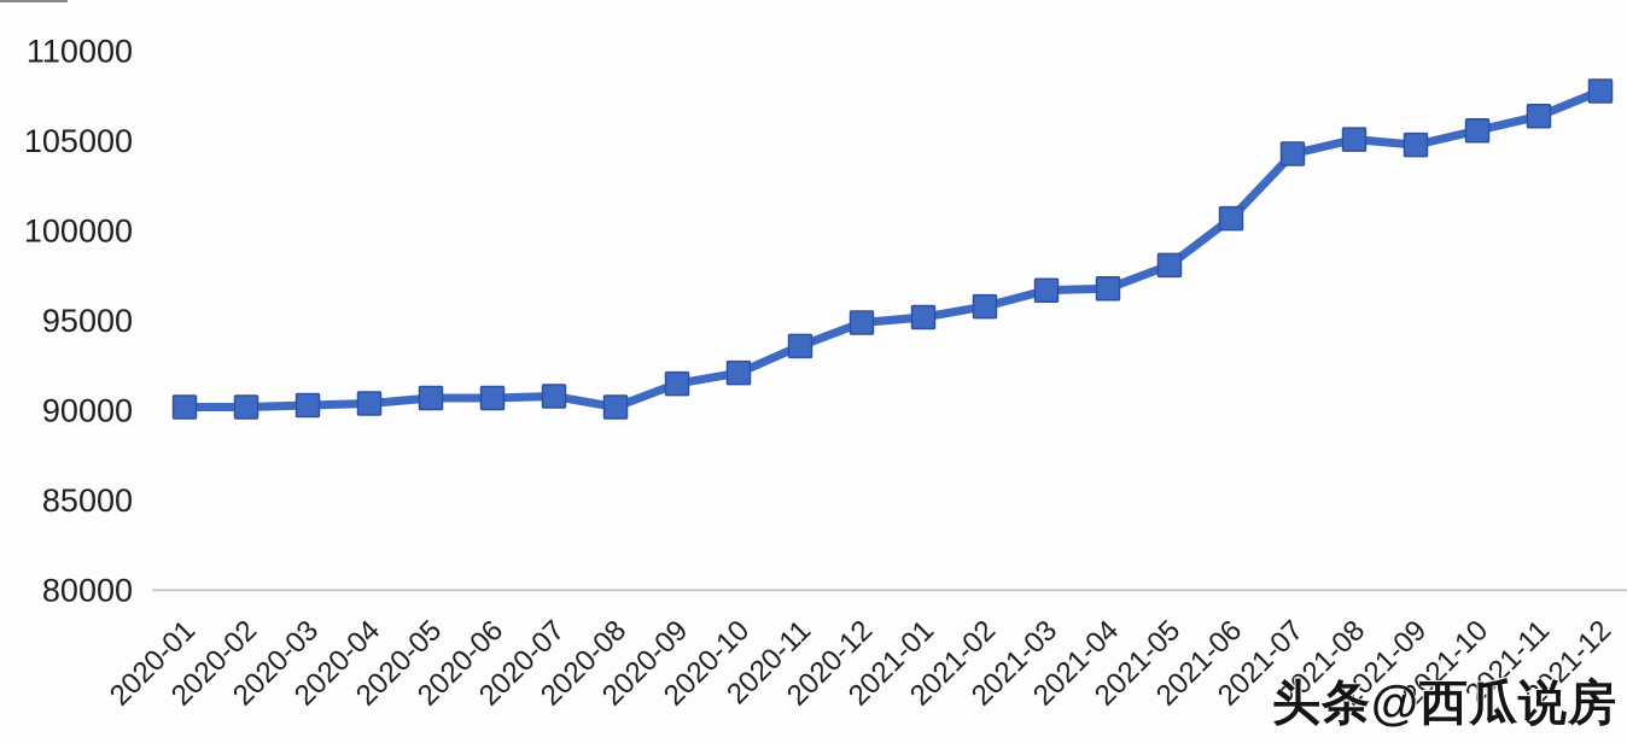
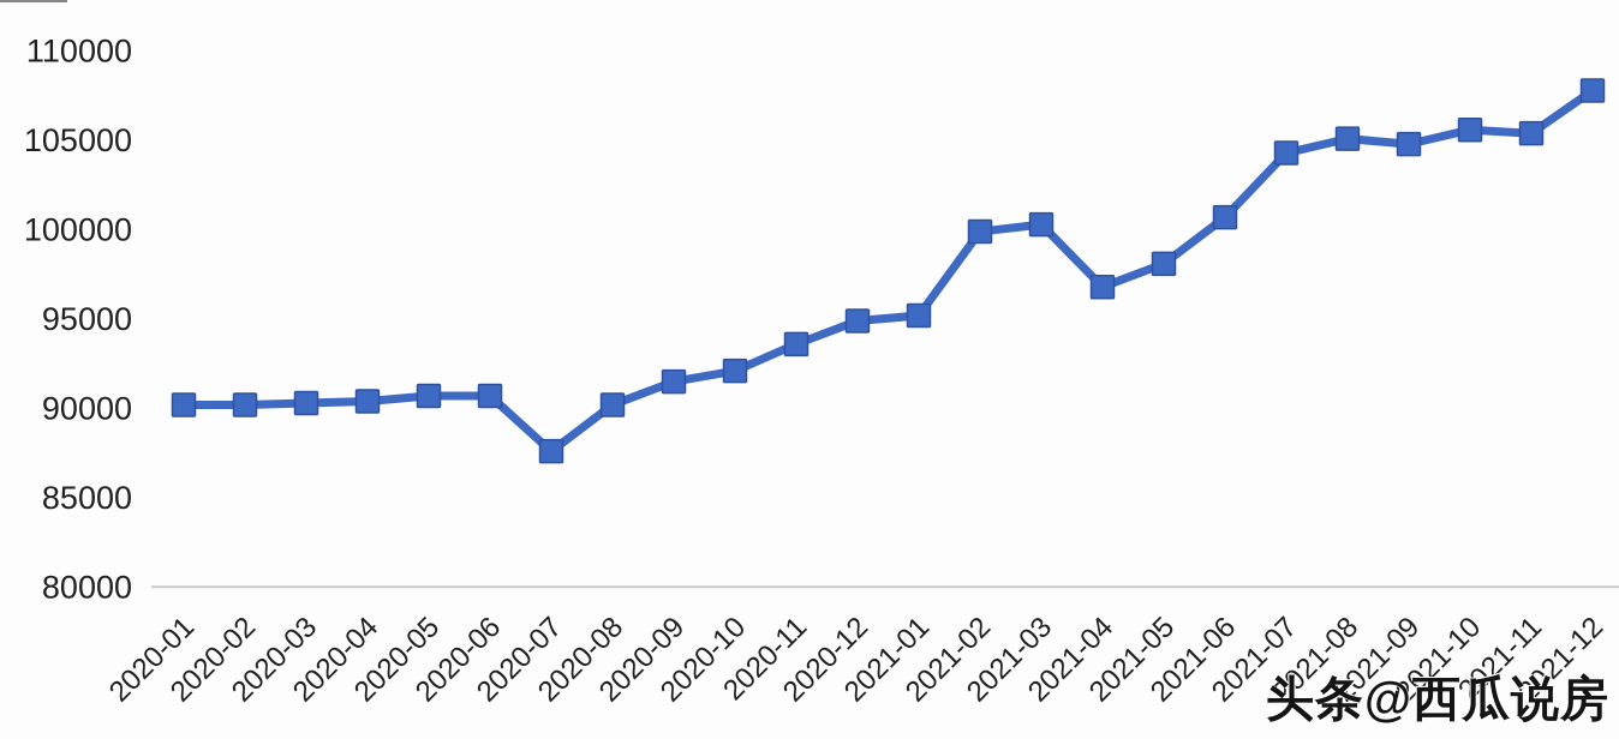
2020-07: 90800 -> 87600
2021-02: 95800 -> 99900
2021-03: 96700 -> 100300
2021-11: 106400 -> 105400
